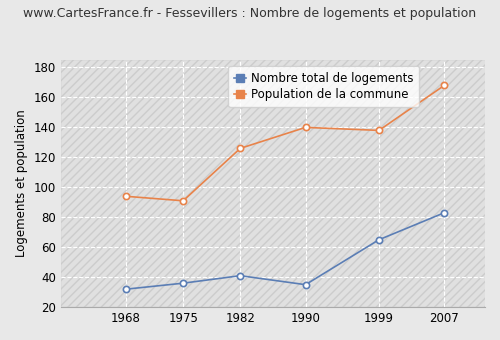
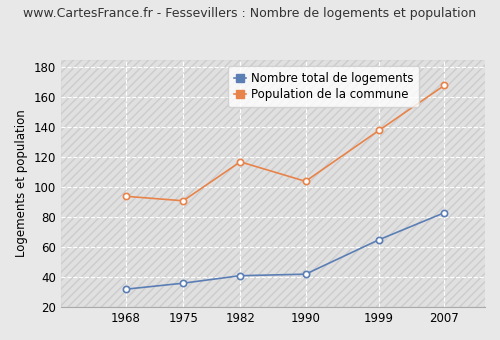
Population de la commune/1982: 126 -> 117
Nombre total de logements/1990: 35 -> 42
Population de la commune/1990: 140 -> 104
